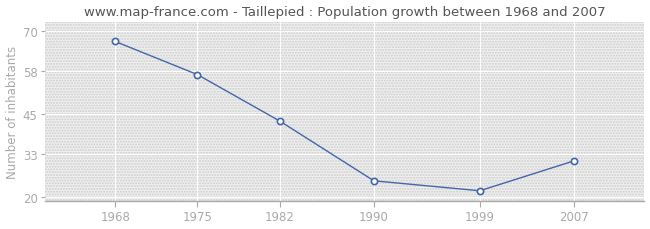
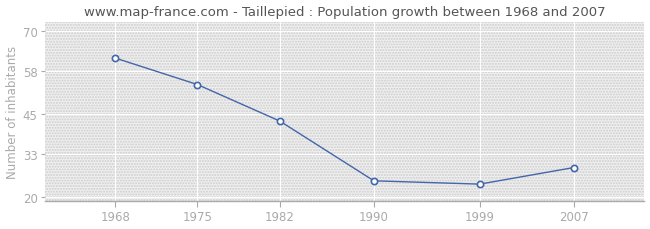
1968: 67 -> 62
1975: 57 -> 54
1999: 22 -> 24
2007: 31 -> 29
